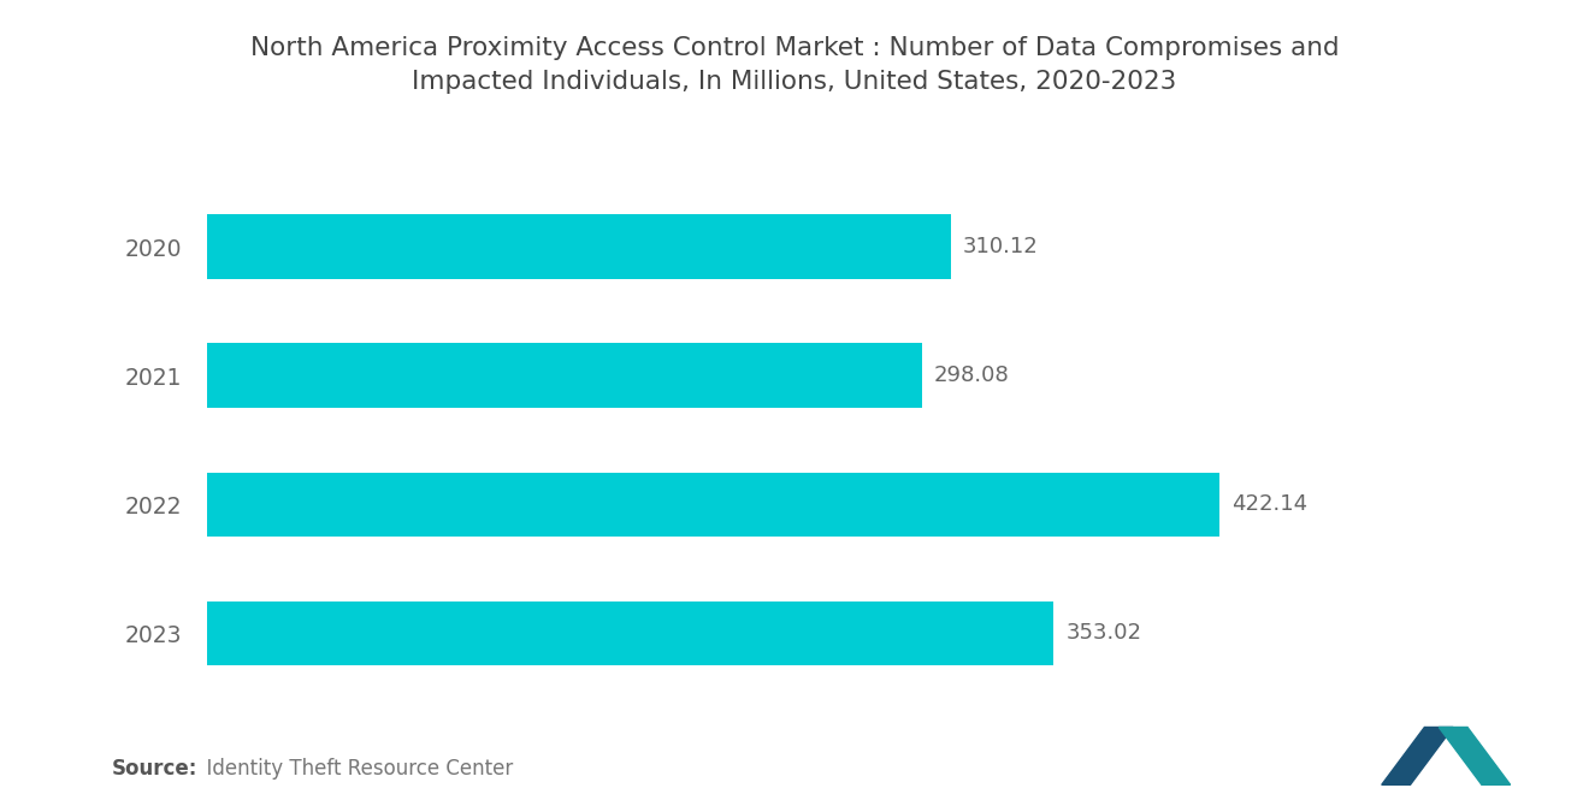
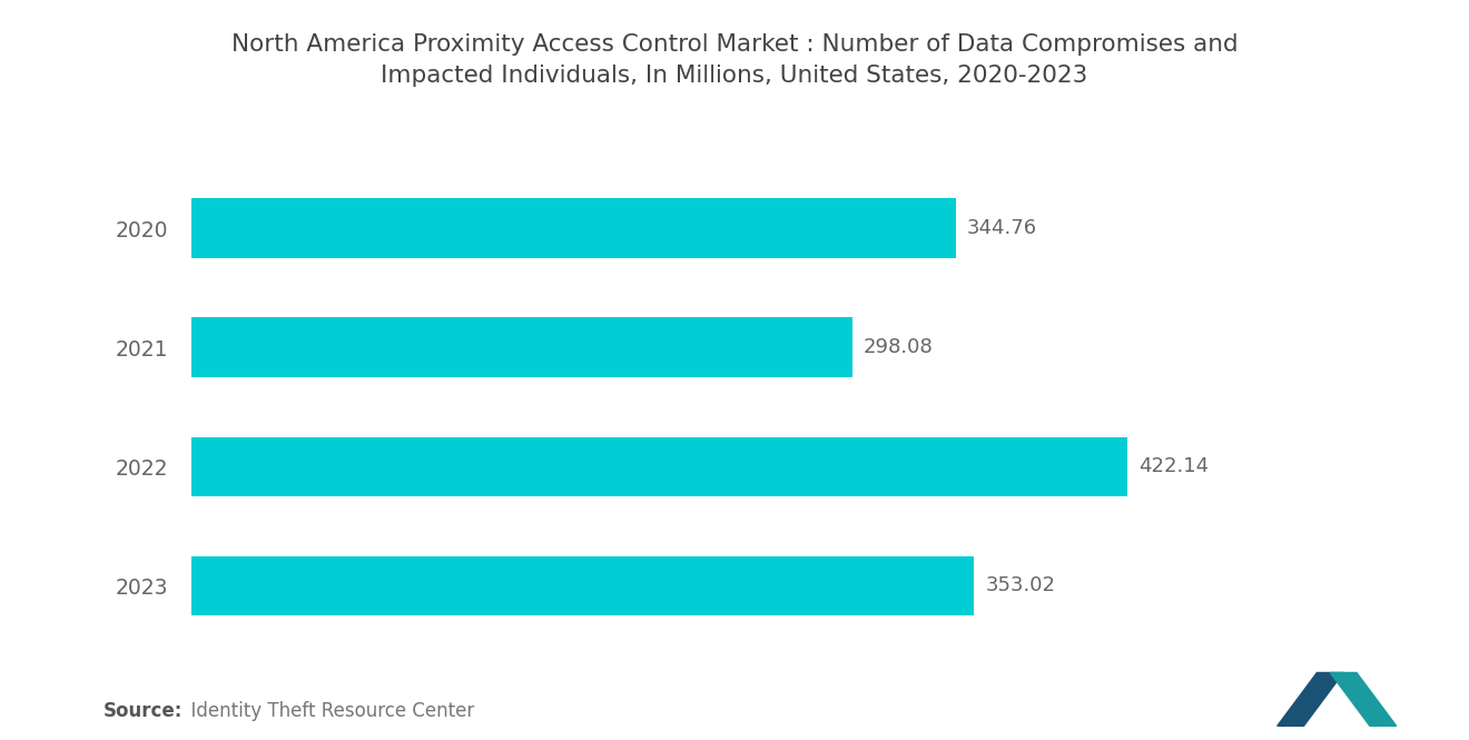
2020: 310.12 -> 344.76
